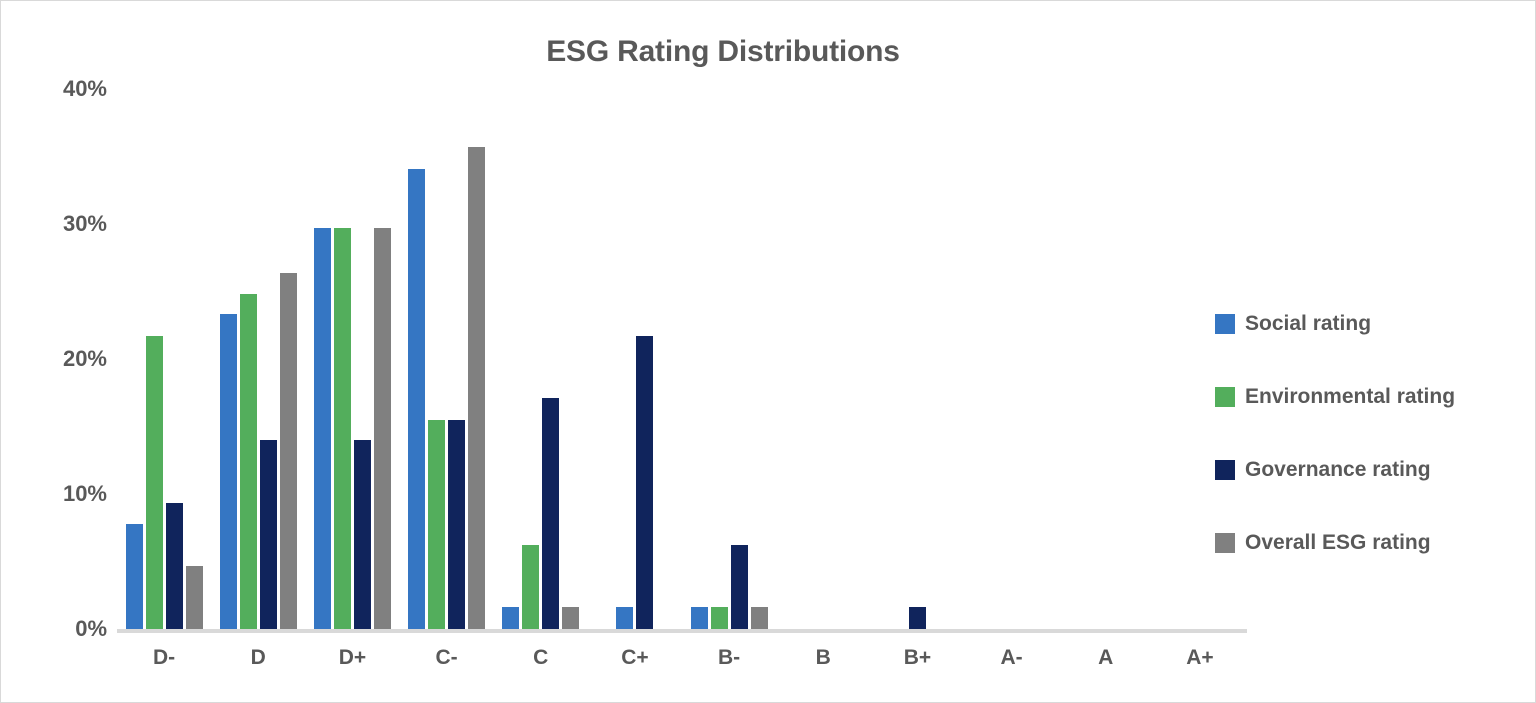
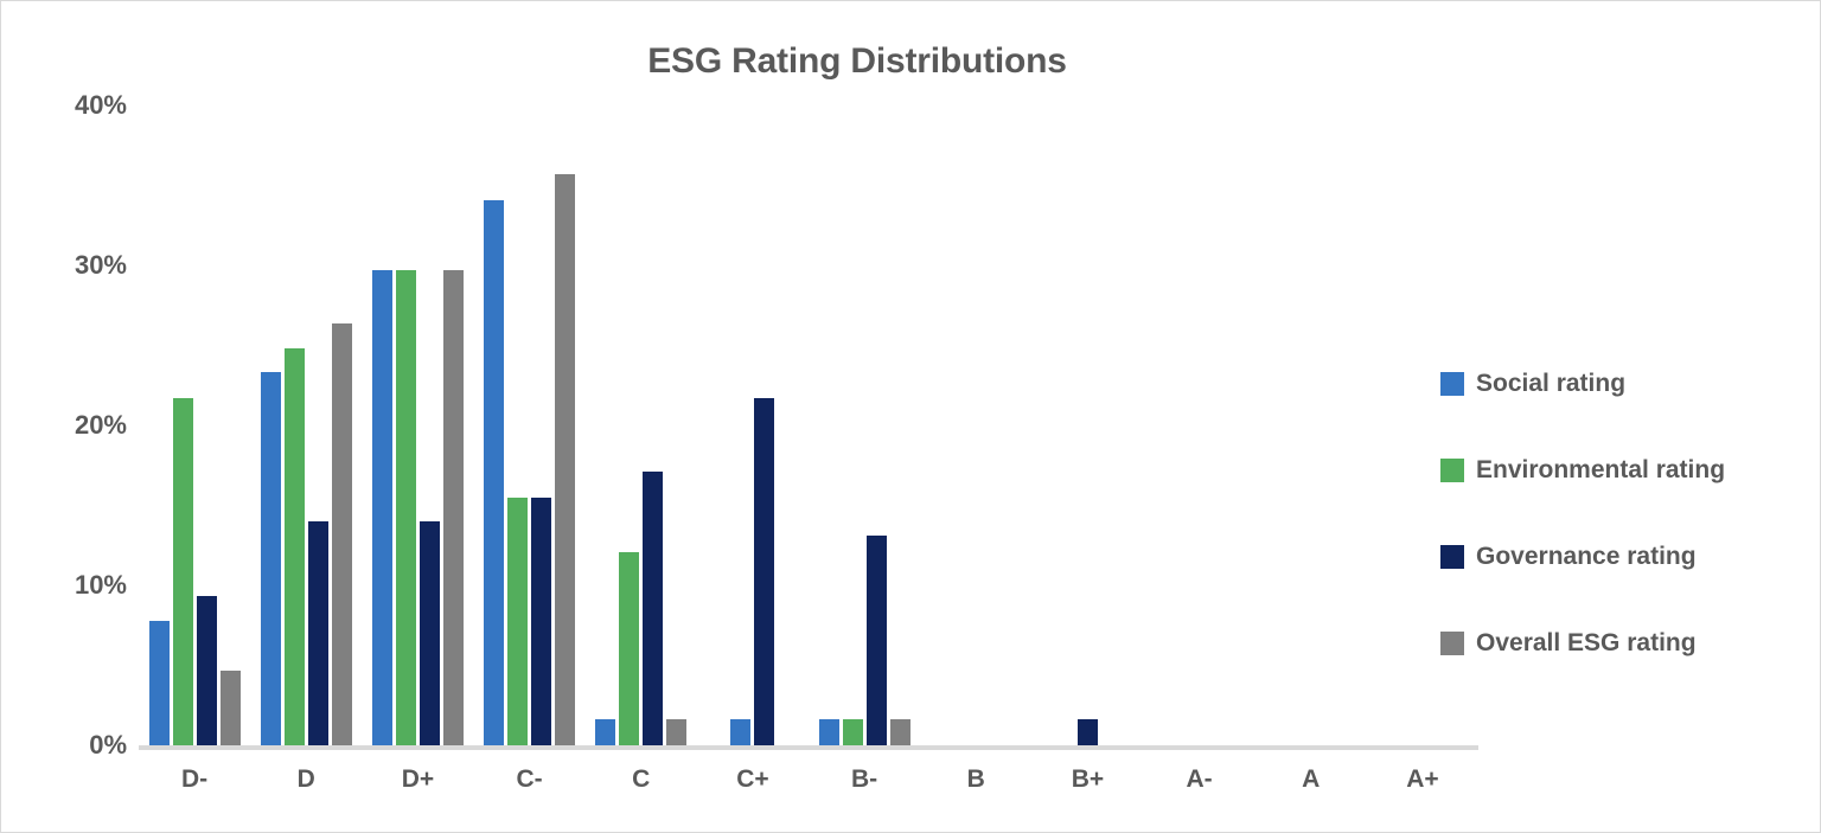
Environmental rating/C: 6.2% -> 12.1%
Governance rating/B-: 6.2% -> 13.1%
